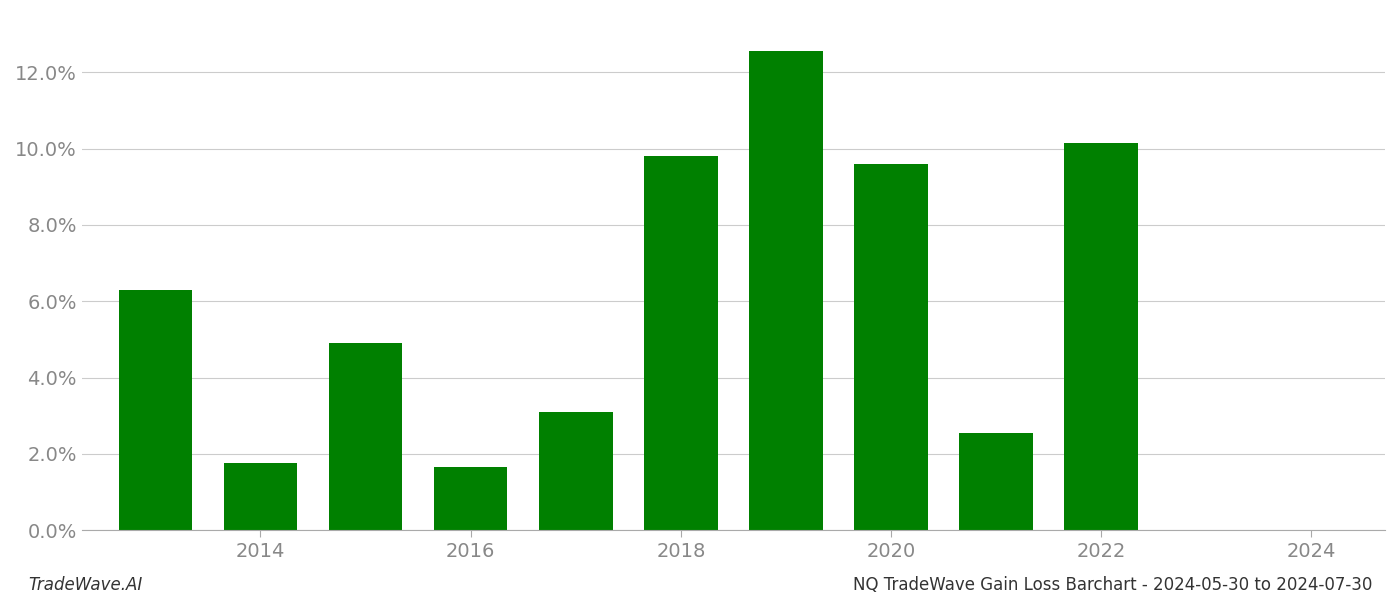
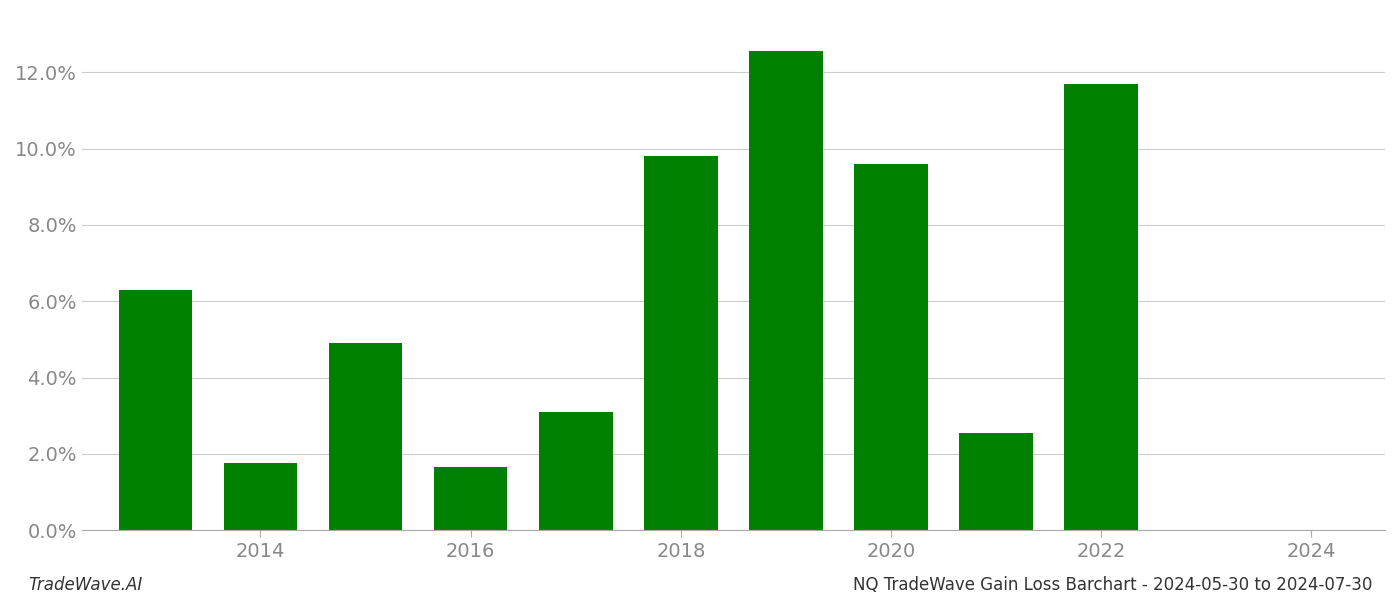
2022: 10.15% -> 11.70%
